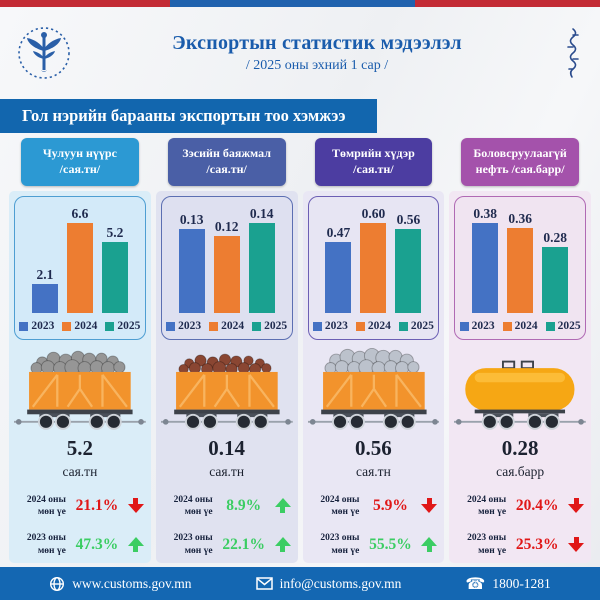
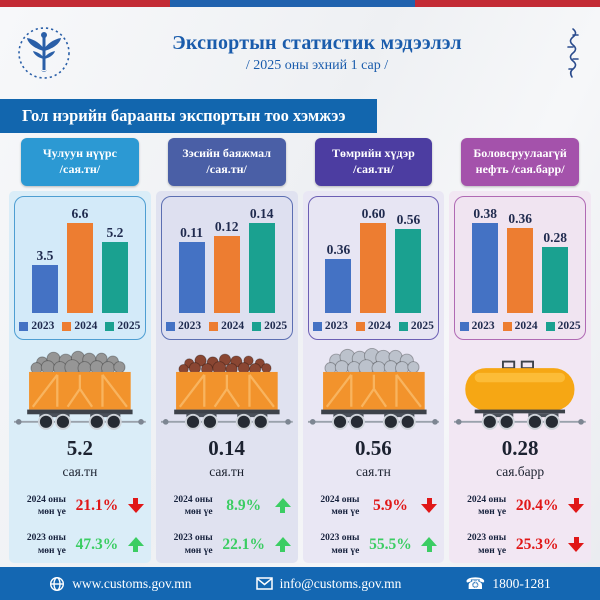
Чулуун нүүрс /сая.тн//2023: 2.1 -> 3.5
Зэсийн баяжмал /сая.тн//2023: 0.13 -> 0.11
Төмрийн хүдэр /сая.тн//2023: 0.47 -> 0.36
